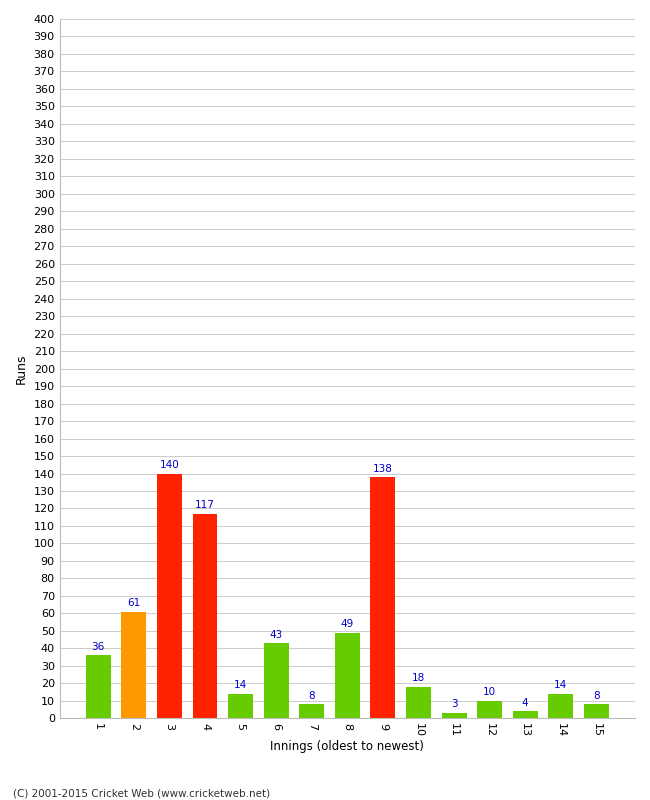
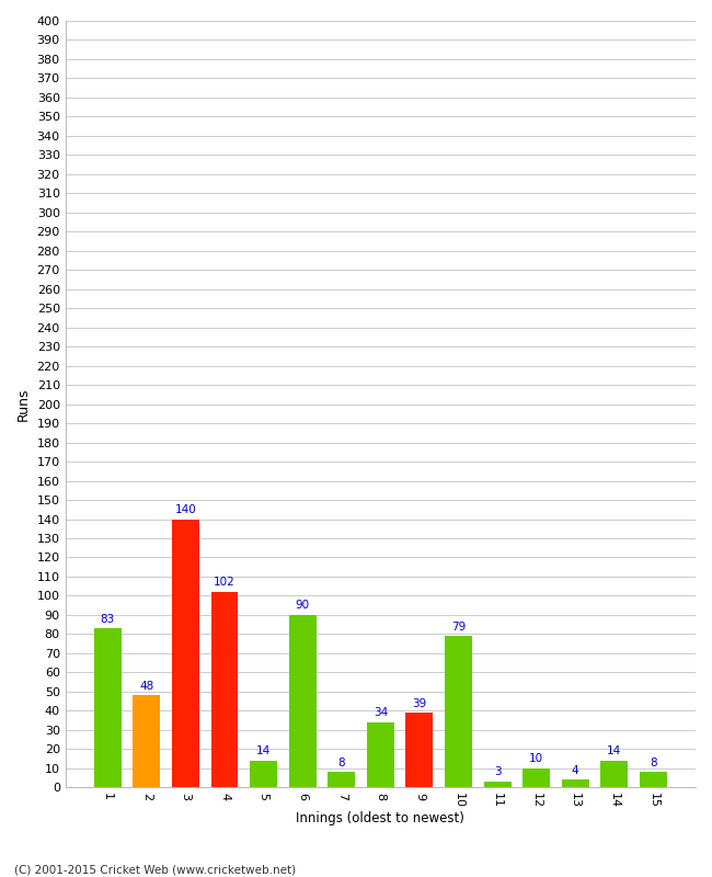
1: 36 -> 83
2: 61 -> 48
4: 117 -> 102
6: 43 -> 90
8: 49 -> 34
9: 138 -> 39
10: 18 -> 79
